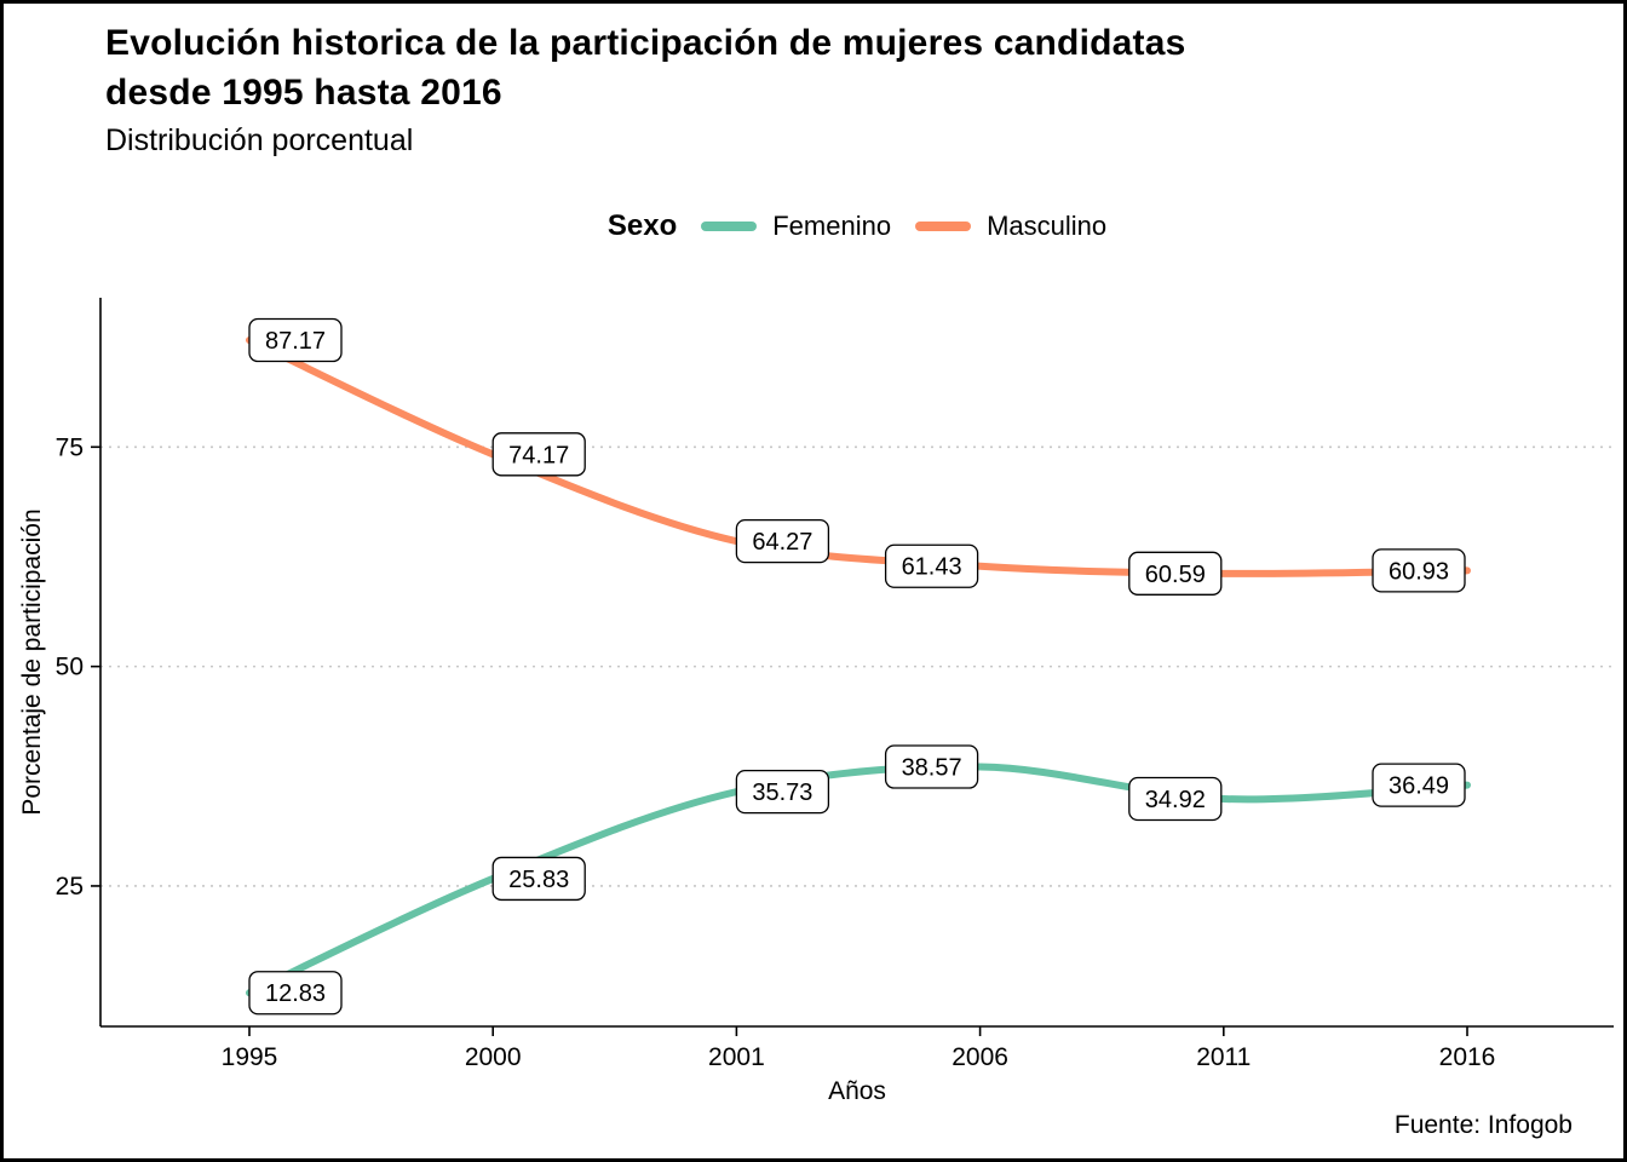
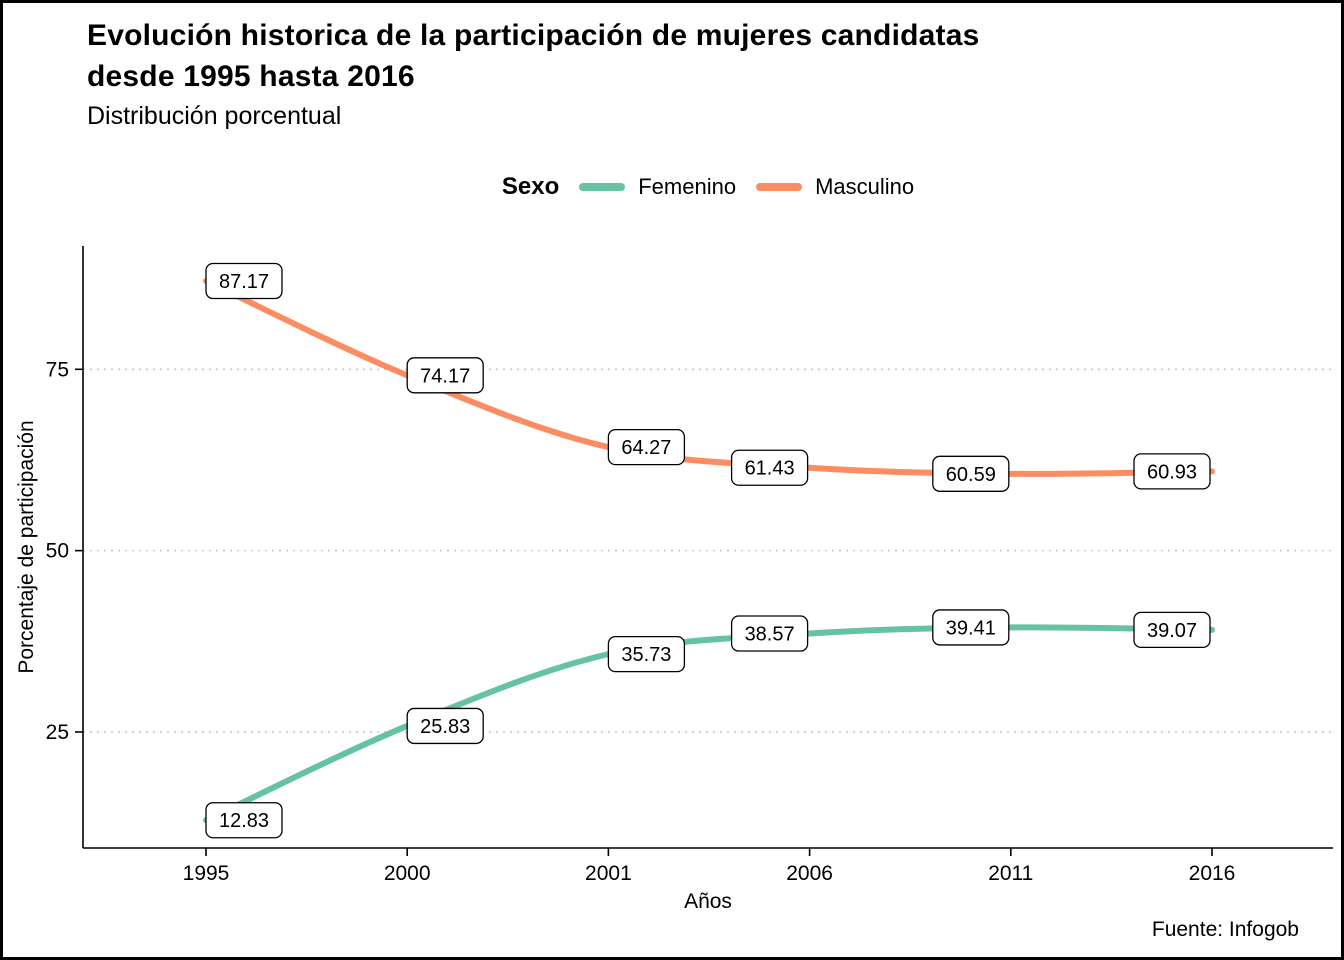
Femenino/2011: 34.92 -> 39.41
Femenino/2016: 36.49 -> 39.07
